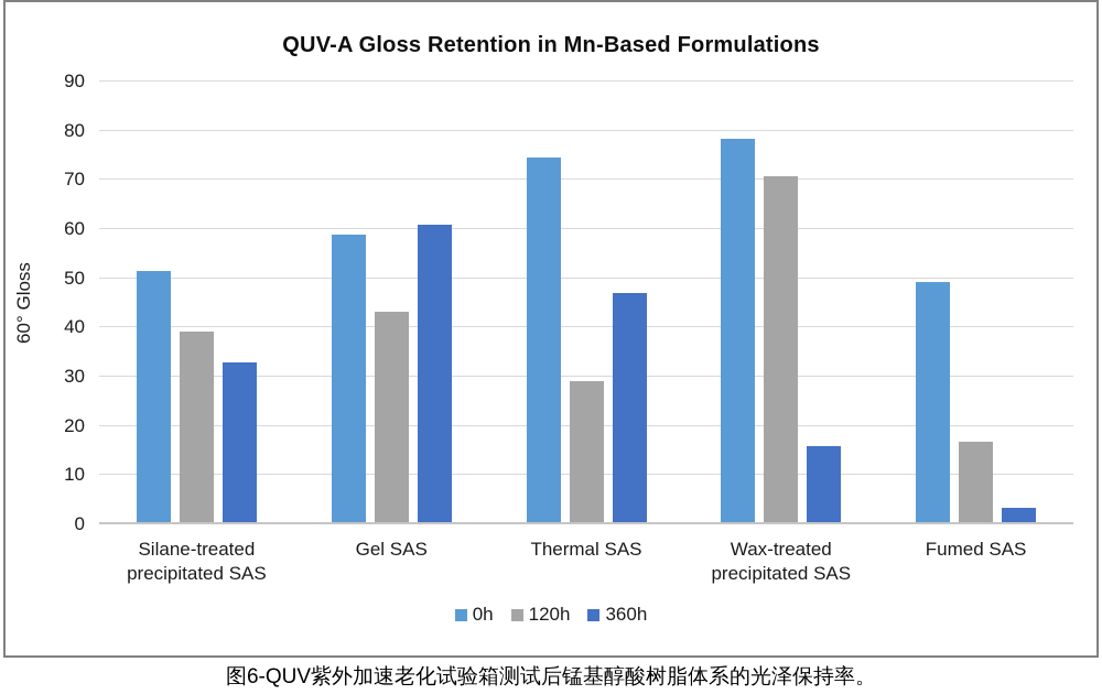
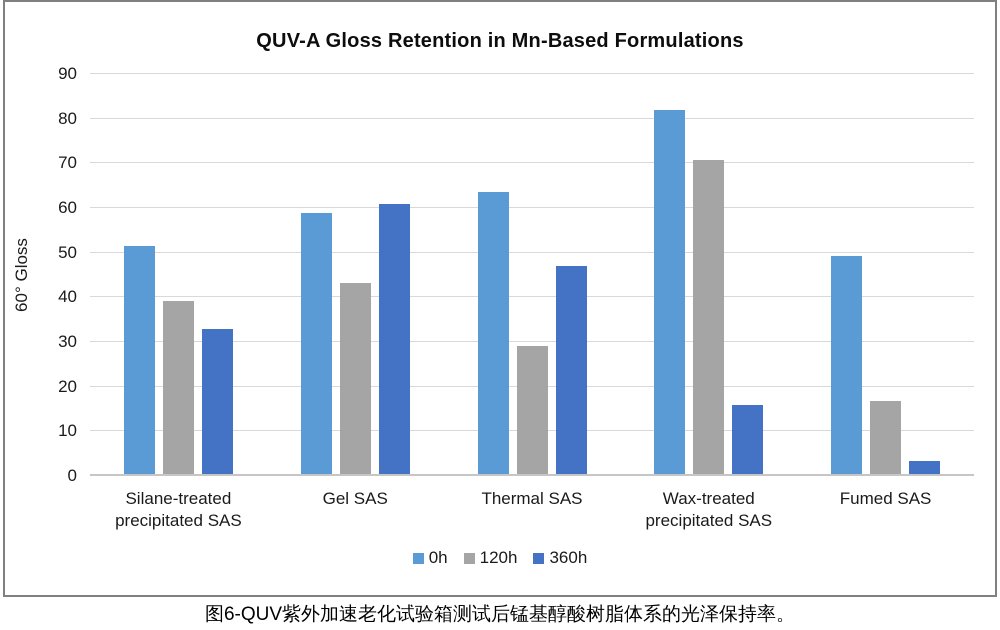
0h/Thermal SAS: 74 -> 63
0h/Wax-treated precipitated SAS: 78 -> 81
